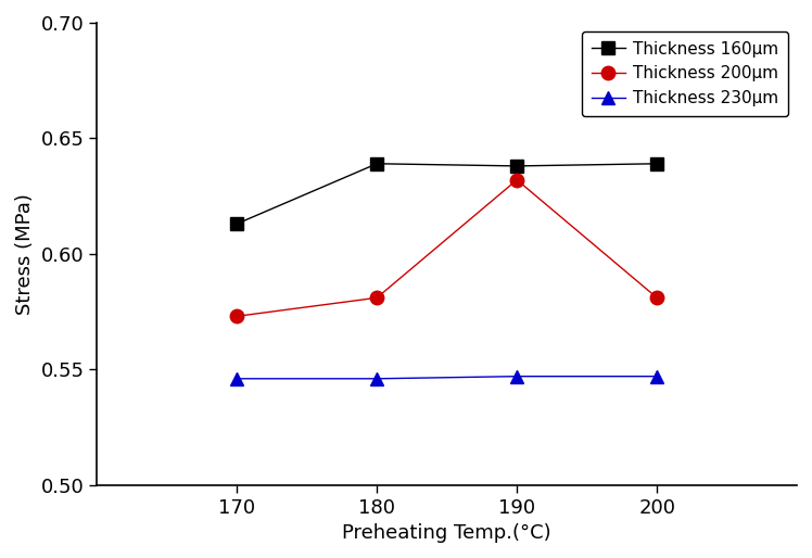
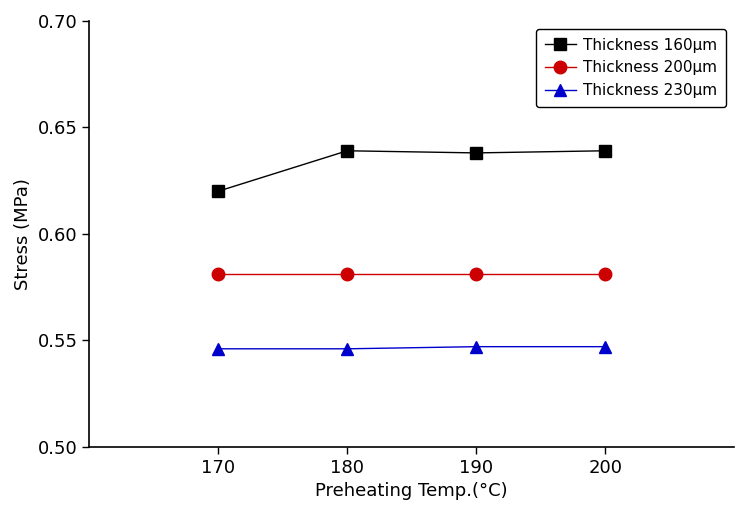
Thickness 160μm/170: 0.613 -> 0.620
Thickness 200μm/170: 0.573 -> 0.581
Thickness 200μm/190: 0.632 -> 0.581
